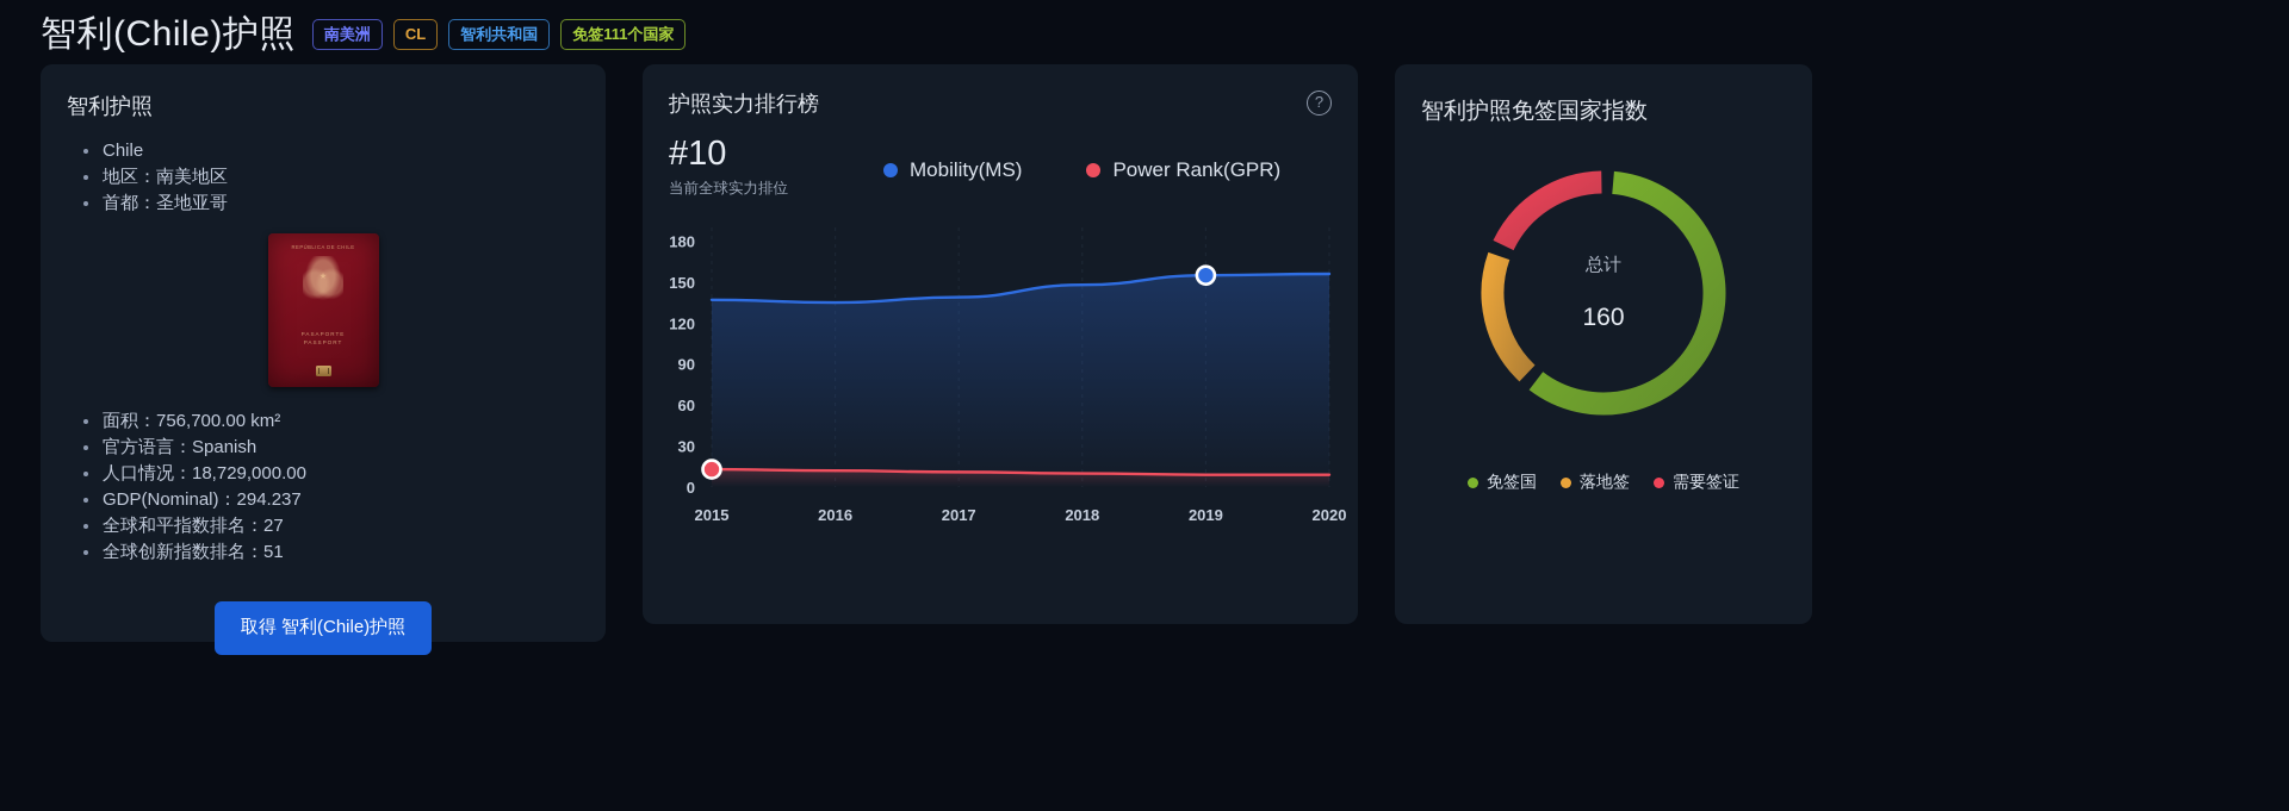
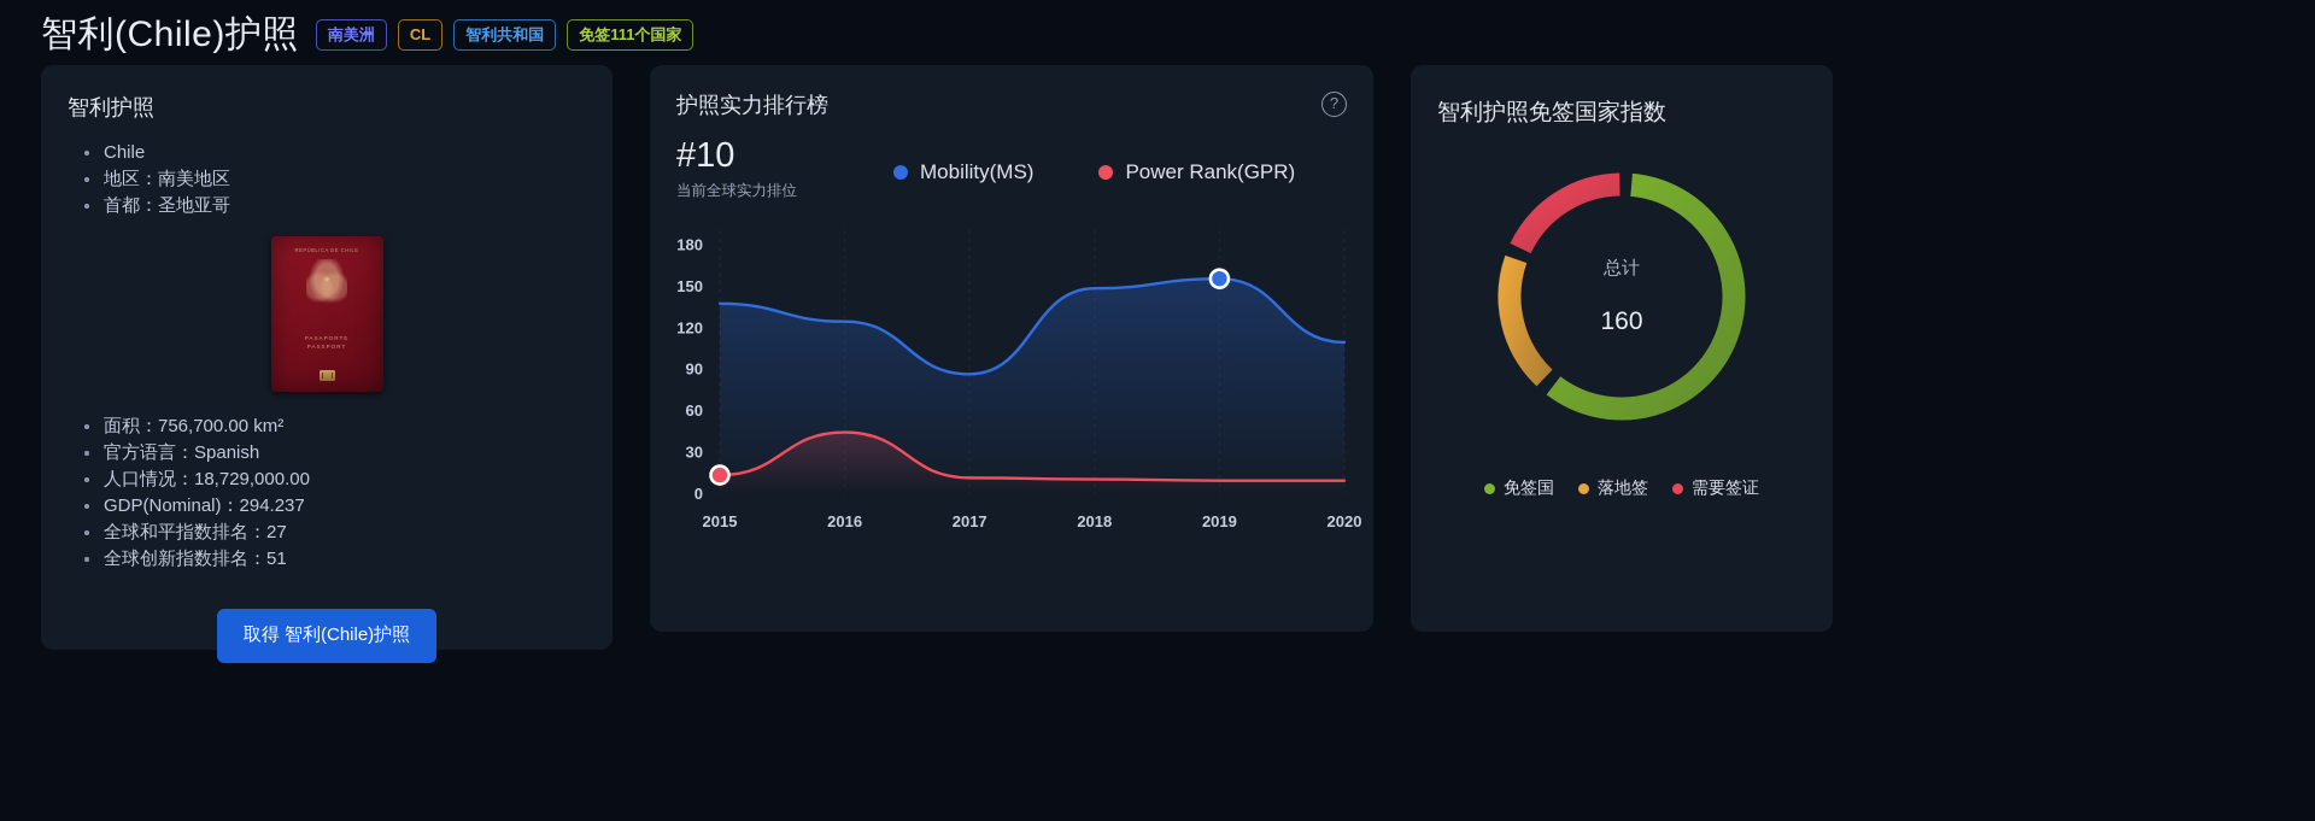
Mobility(MS)/2016: 135 -> 124
Power Rank(GPR)/2016: 12 -> 44
Mobility(MS)/2017: 139 -> 86
Mobility(MS)/2020: 156 -> 109
